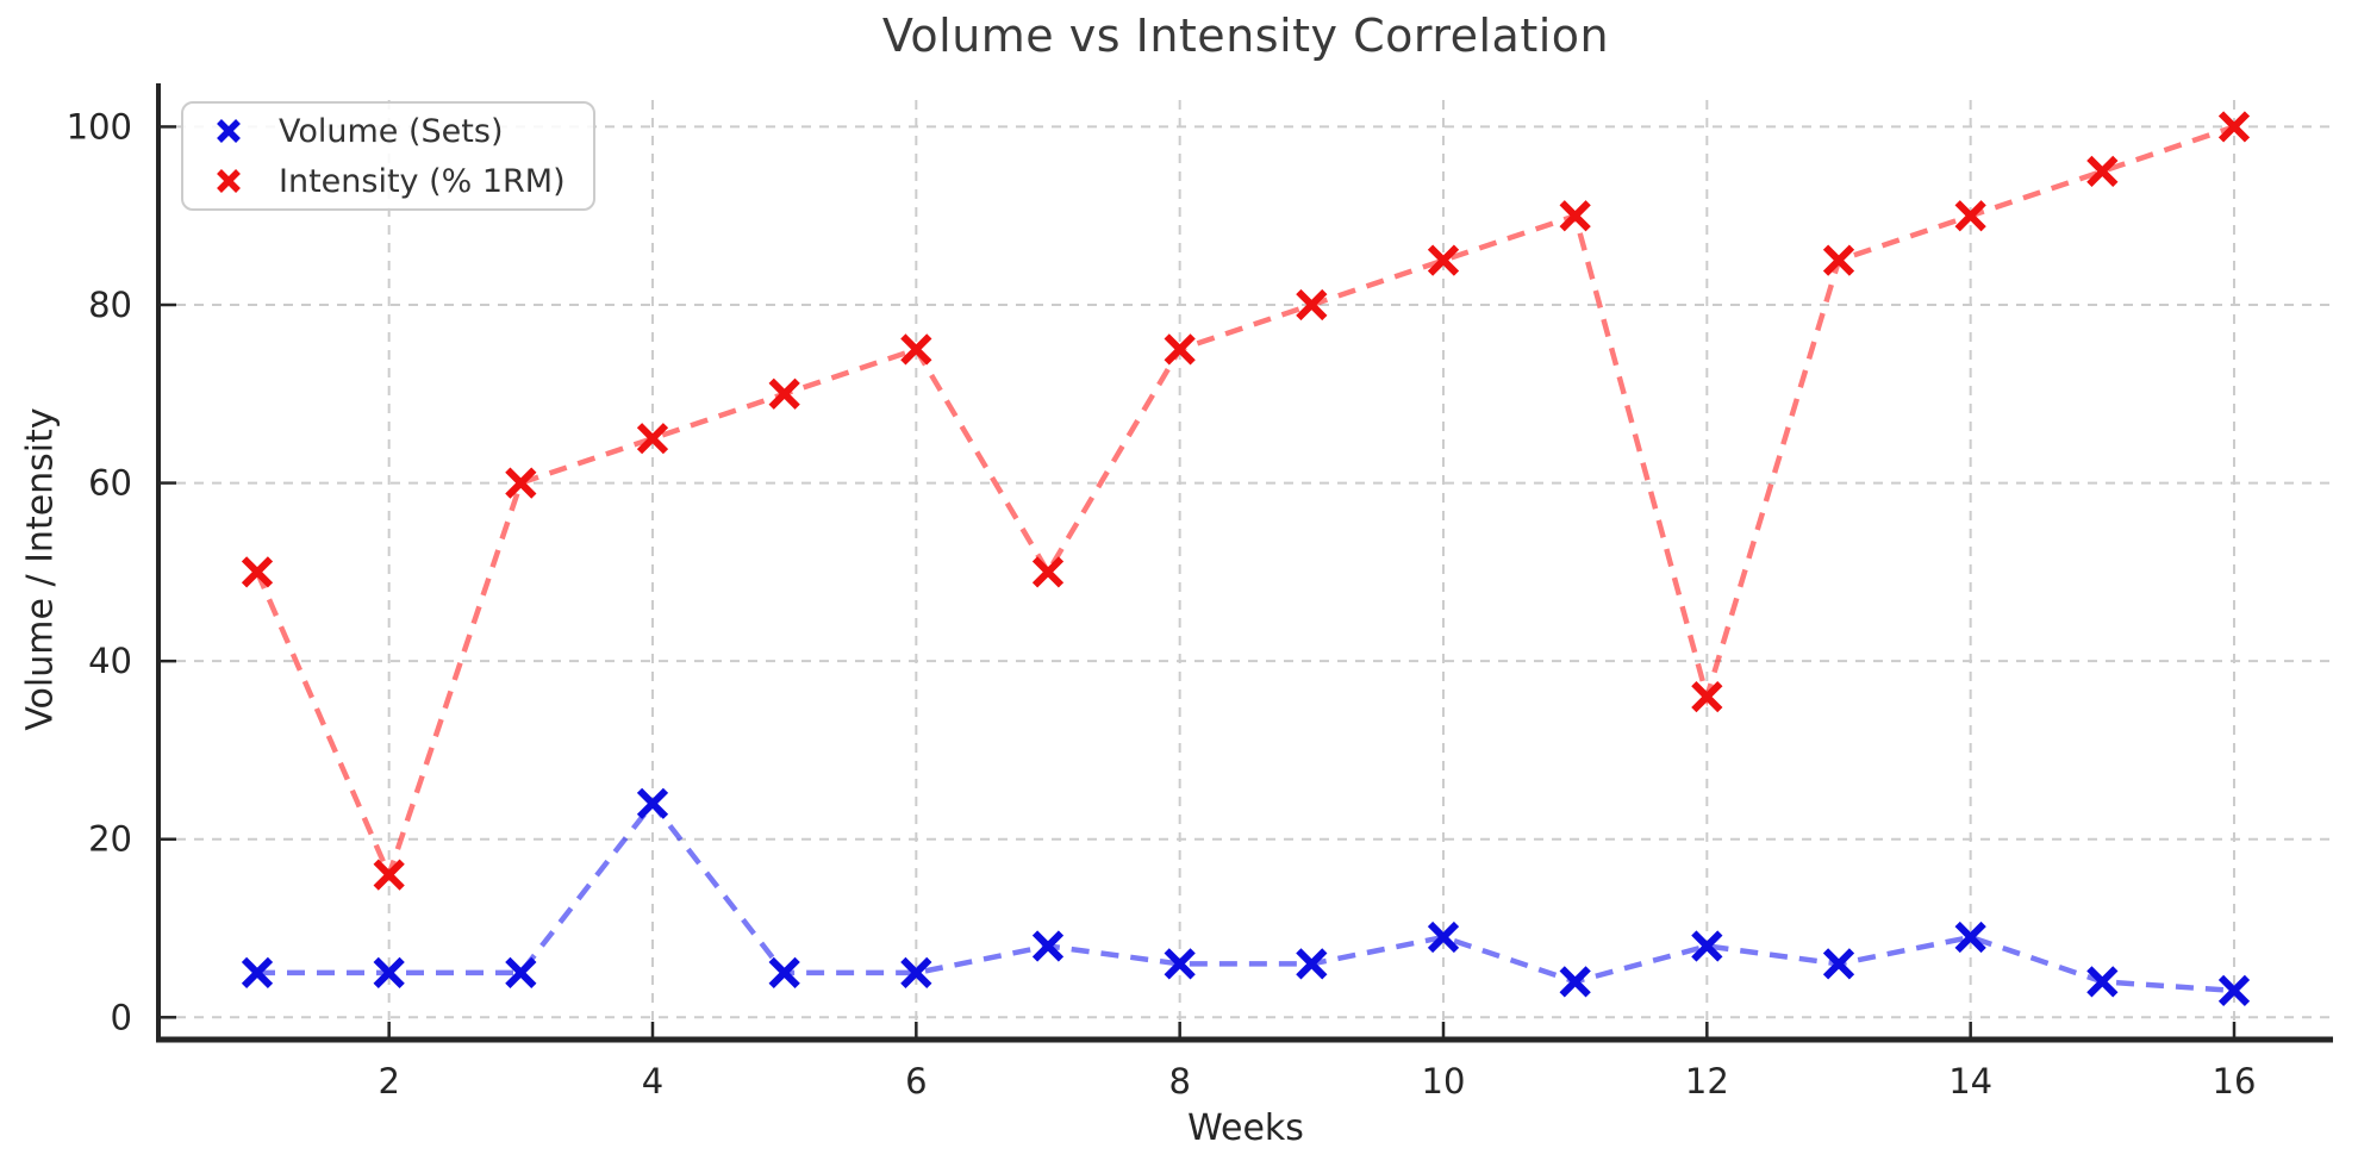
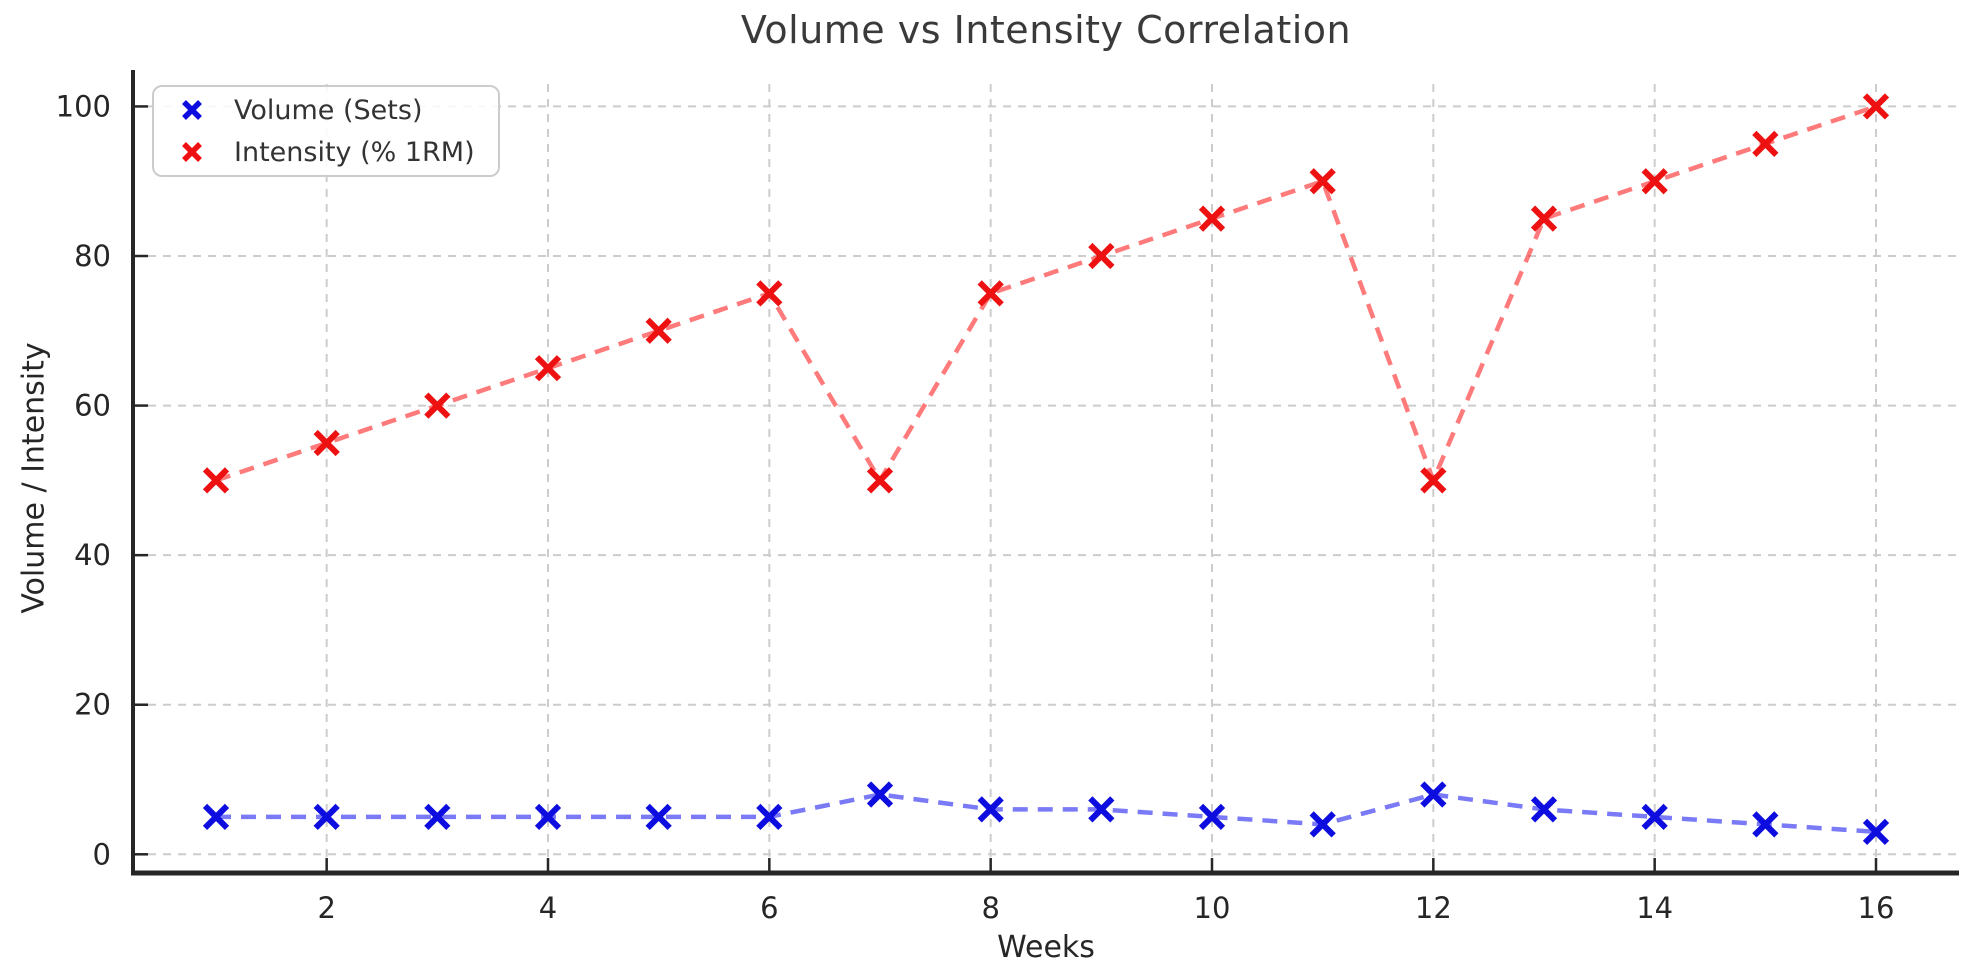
Intensity (% 1RM)/2: 16 -> 55
Volume (Sets)/4: 24 -> 5
Volume (Sets)/10: 9 -> 5
Intensity (% 1RM)/12: 36 -> 50
Volume (Sets)/14: 9 -> 5
